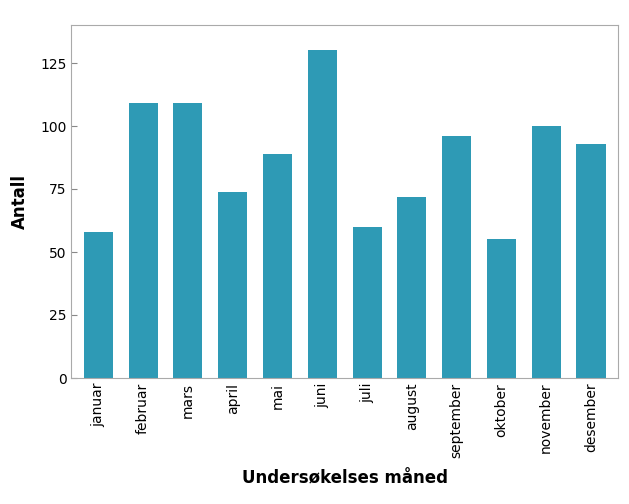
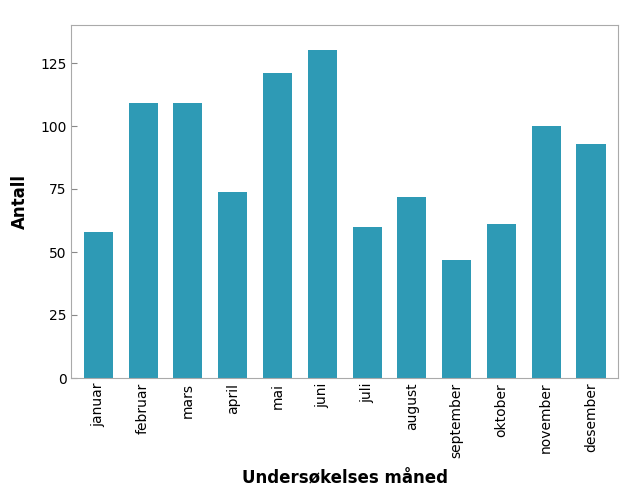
mai: 89 -> 121
september: 96 -> 47
oktober: 55 -> 61
